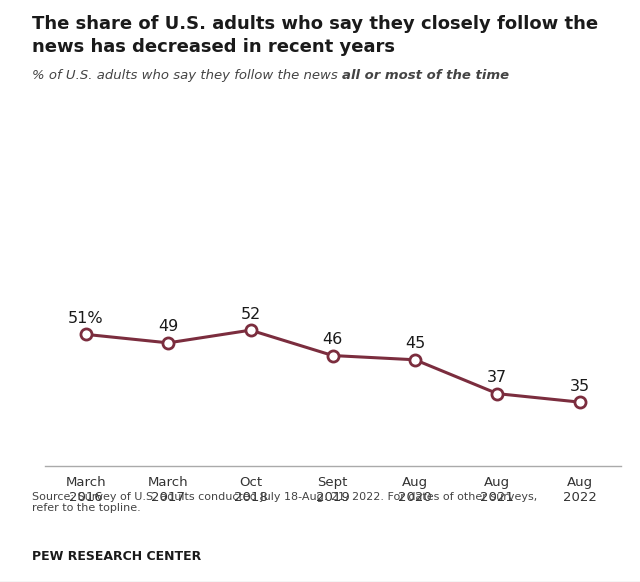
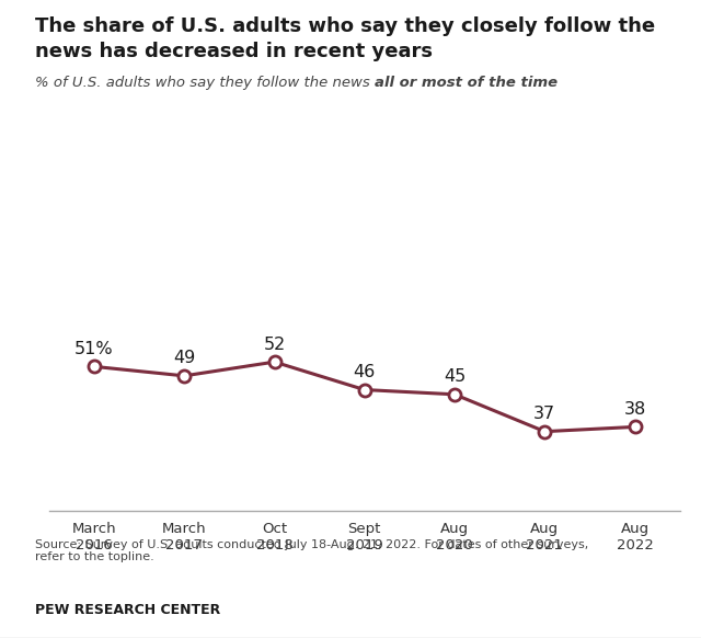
Aug 2022: 35 -> 38
